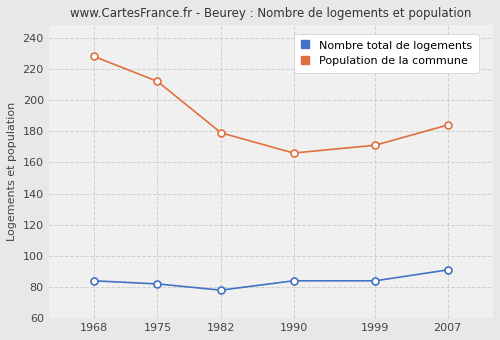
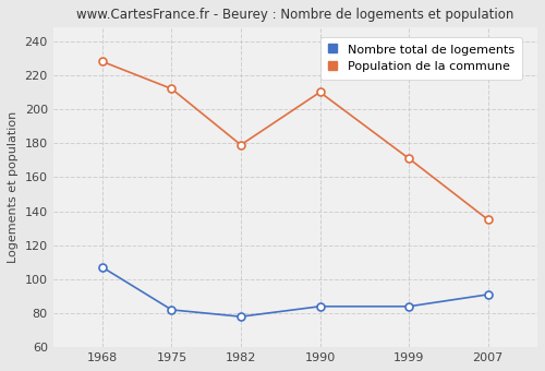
Nombre total de logements/1968: 84 -> 107
Population de la commune/1990: 166 -> 210
Population de la commune/2007: 184 -> 135
